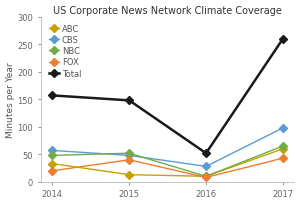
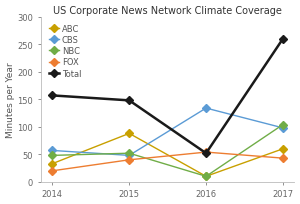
ABC/2015: 13 -> 88
CBS/2016: 28 -> 134
FOX/2016: 8 -> 54
NBC/2017: 65 -> 104
